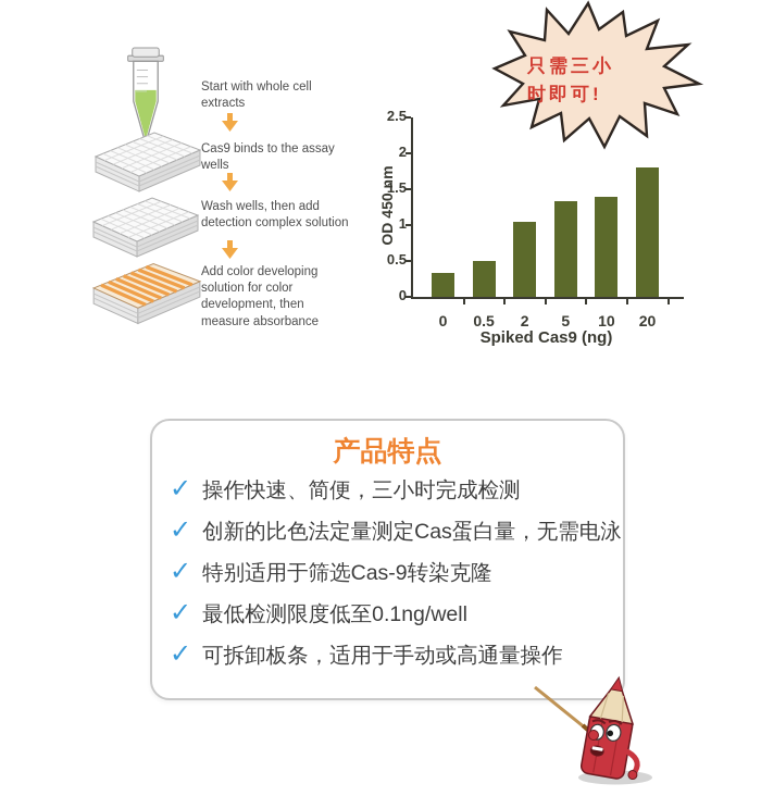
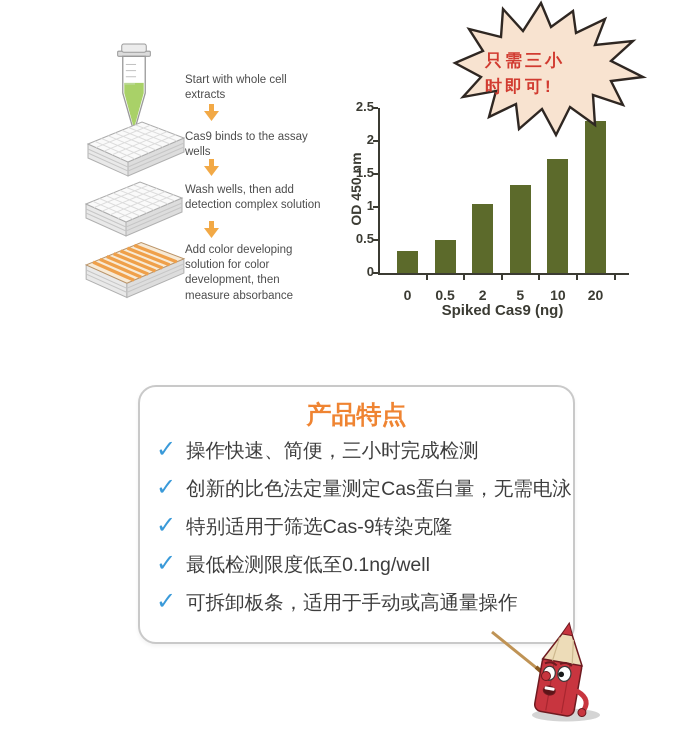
10: 1.4 -> 1.7
20: 1.8 -> 2.3
